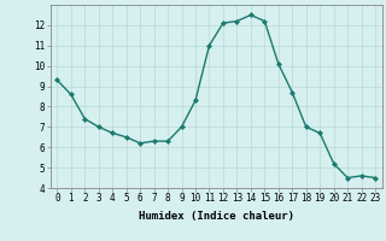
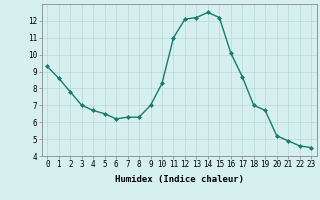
2: 7.4 -> 7.8
21: 4.5 -> 4.9
